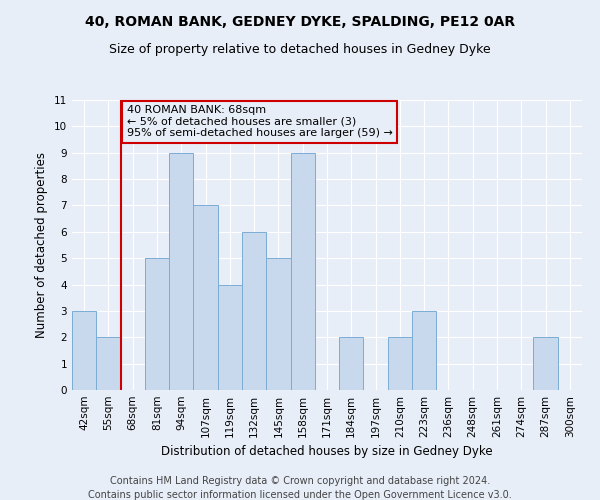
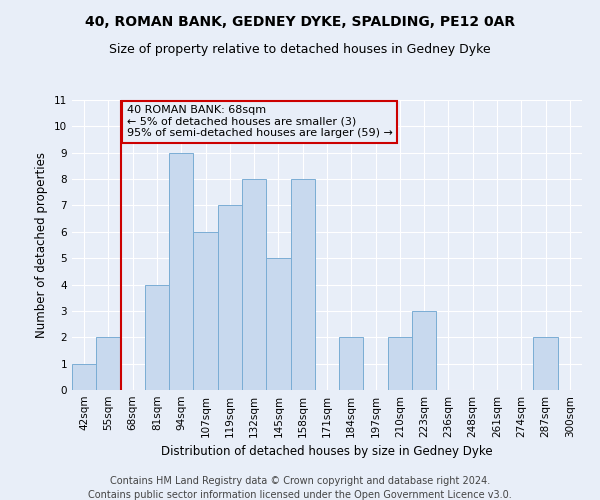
42sqm: 3 -> 1
81sqm: 5 -> 4
107sqm: 7 -> 6
119sqm: 4 -> 7
132sqm: 6 -> 8
158sqm: 9 -> 8
